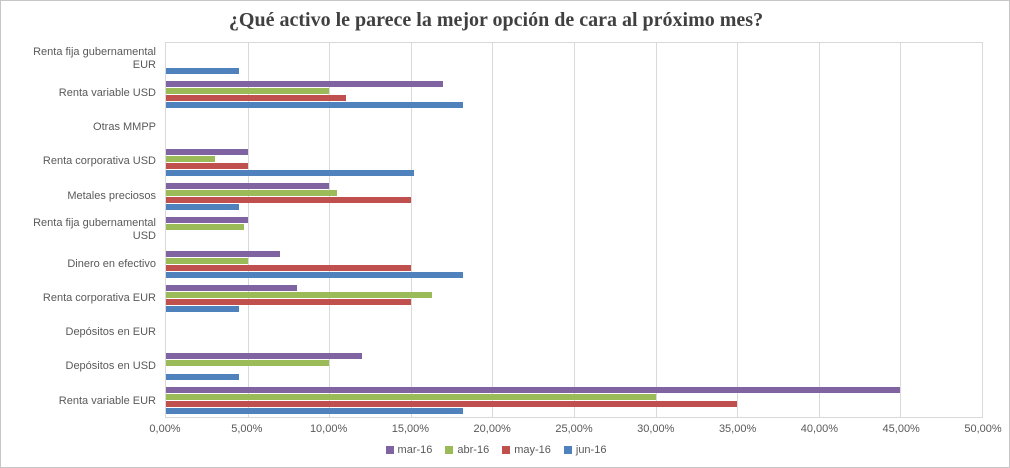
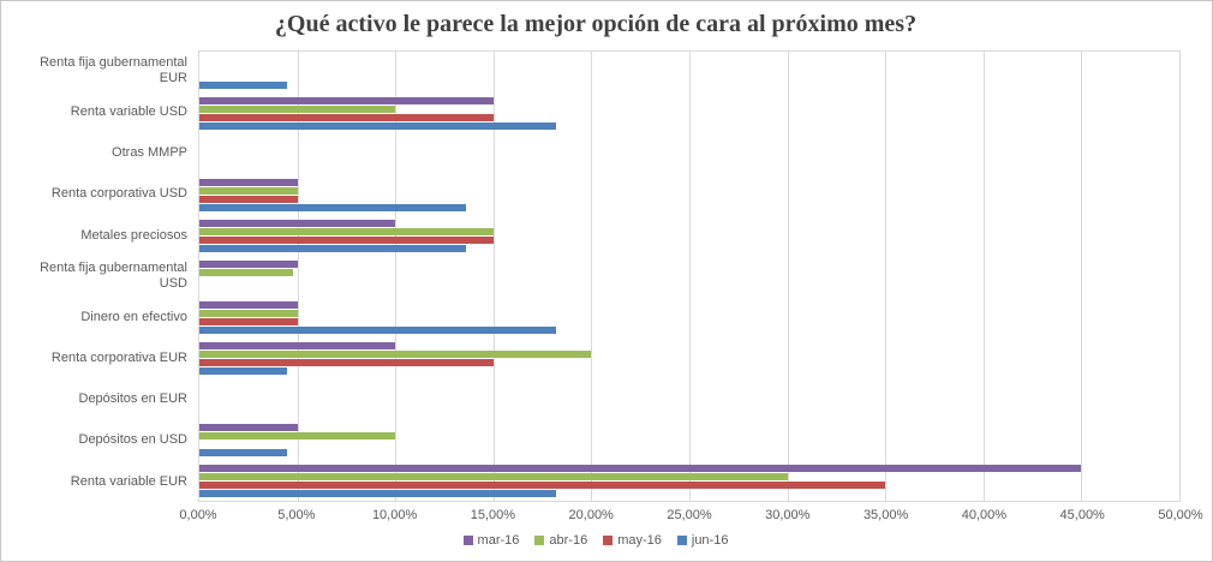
mar-16/Renta variable USD: 17% -> 15%
may-16/Renta variable USD: 11% -> 15%
abr-16/Renta corporativa USD: 3,0% -> 5,0%
jun-16/Renta corporativa USD: 15,2% -> 13,6%
abr-16/Metales preciosos: 10,5% -> 15,0%
jun-16/Metales preciosos: 4,5% -> 13,6%
mar-16/Dinero en efectivo: 7% -> 5%
may-16/Dinero en efectivo: 15% -> 5%
mar-16/Renta corporativa EUR: 8% -> 10%
abr-16/Renta corporativa EUR: 16,3% -> 20,0%
mar-16/Depósitos en USD: 12% -> 5%
